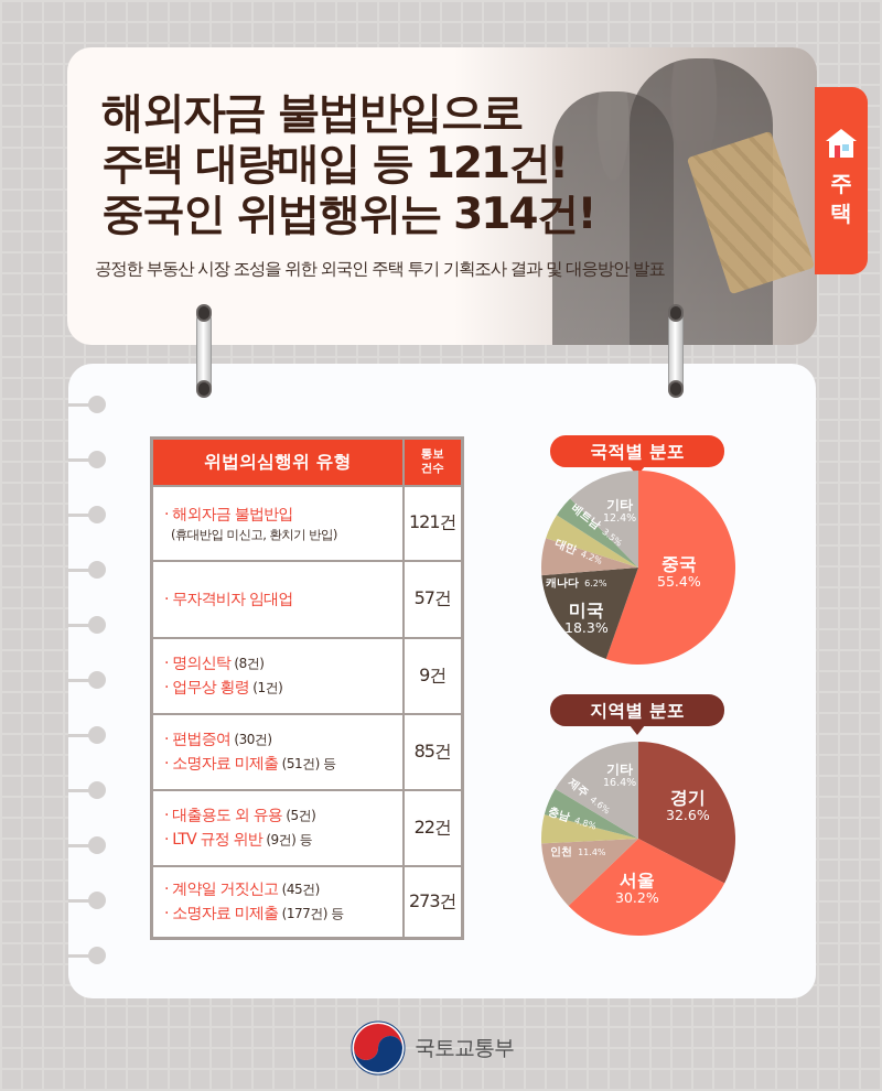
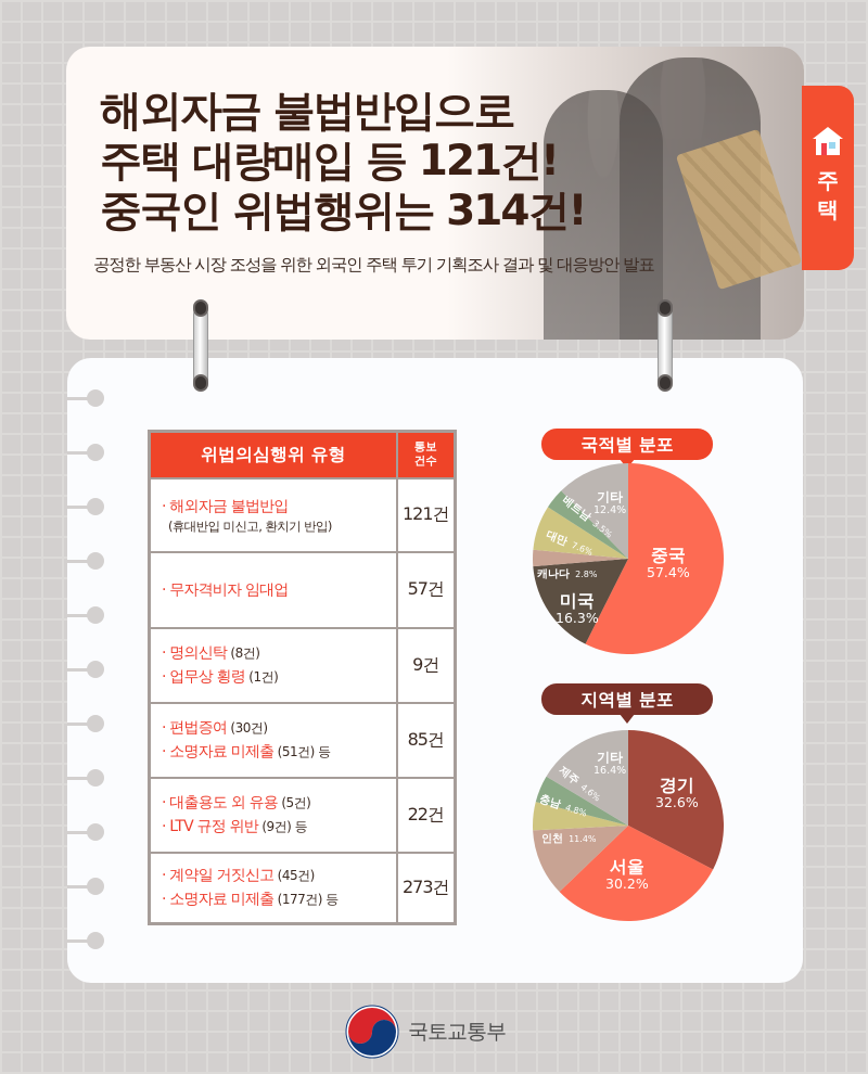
국적별 분포/중국: 55.4% -> 57.4%
국적별 분포/미국: 18.3% -> 16.3%
국적별 분포/캐나다: 6.2% -> 2.8%
국적별 분포/대만: 4.2% -> 7.6%
